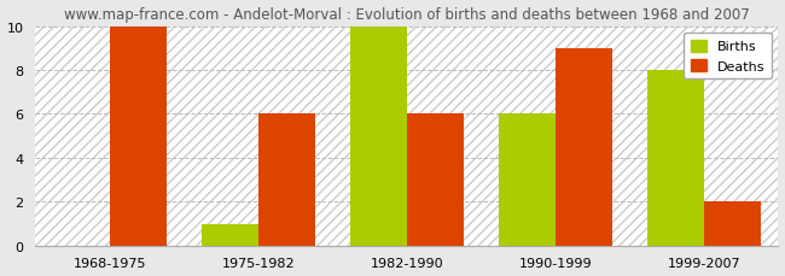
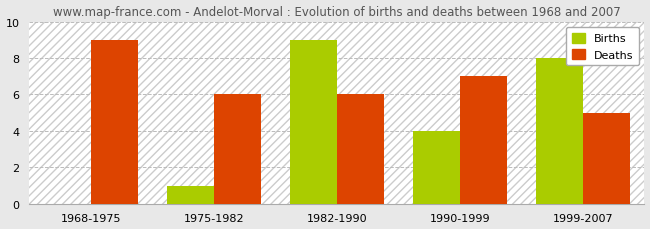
Deaths/1968-1975: 10 -> 9
Births/1982-1990: 10 -> 9
Births/1990-1999: 6 -> 4
Deaths/1990-1999: 9 -> 7
Deaths/1999-2007: 2 -> 5
